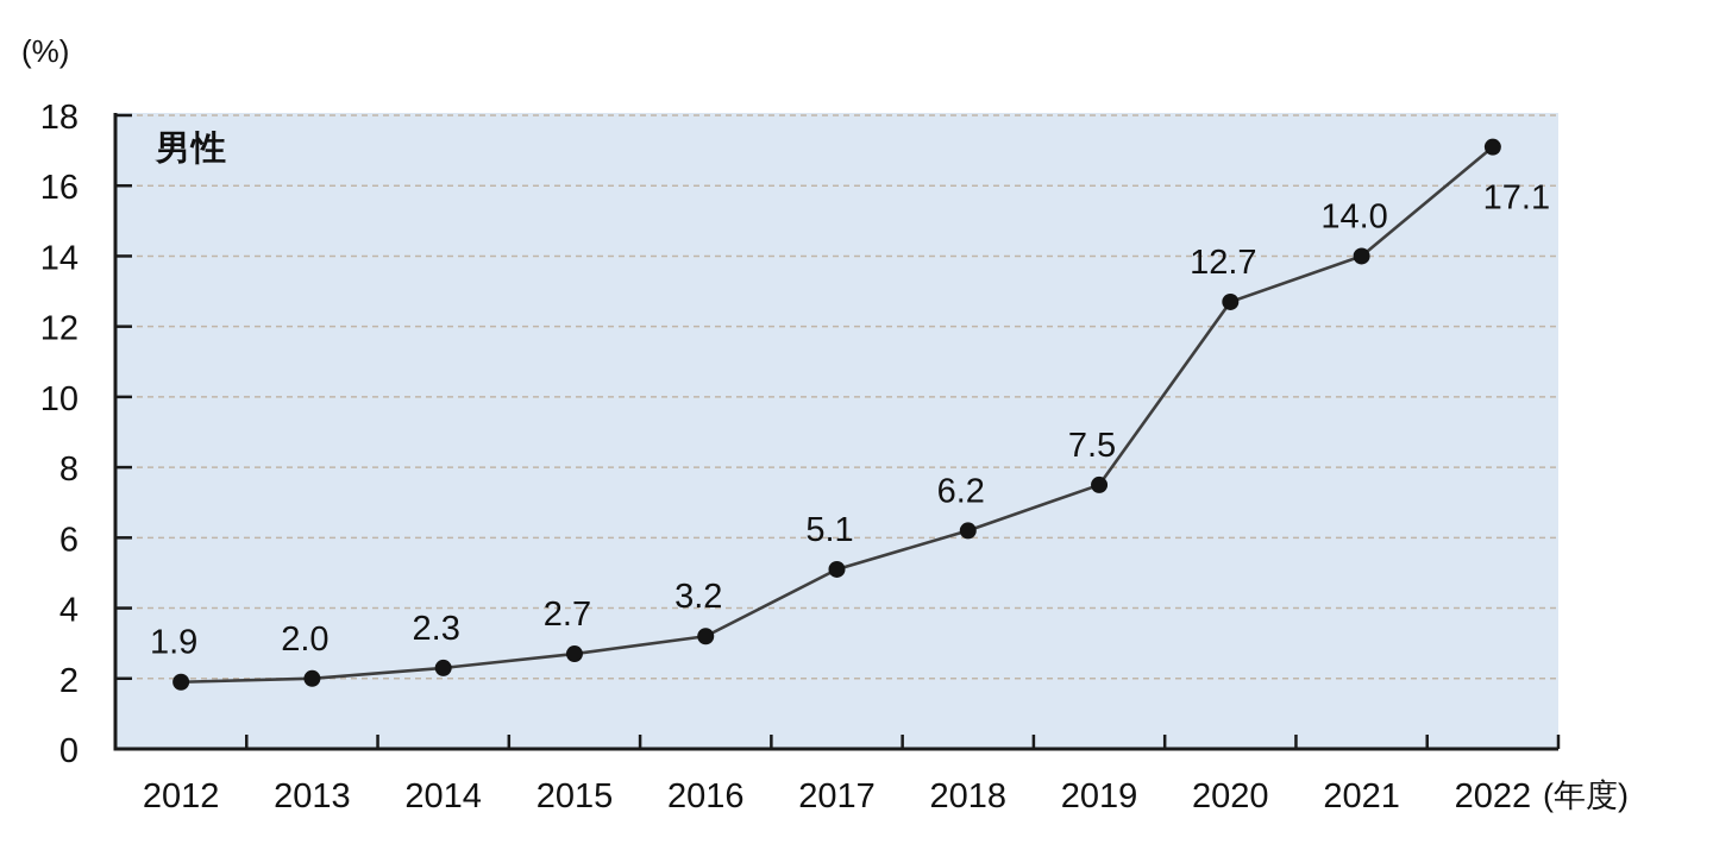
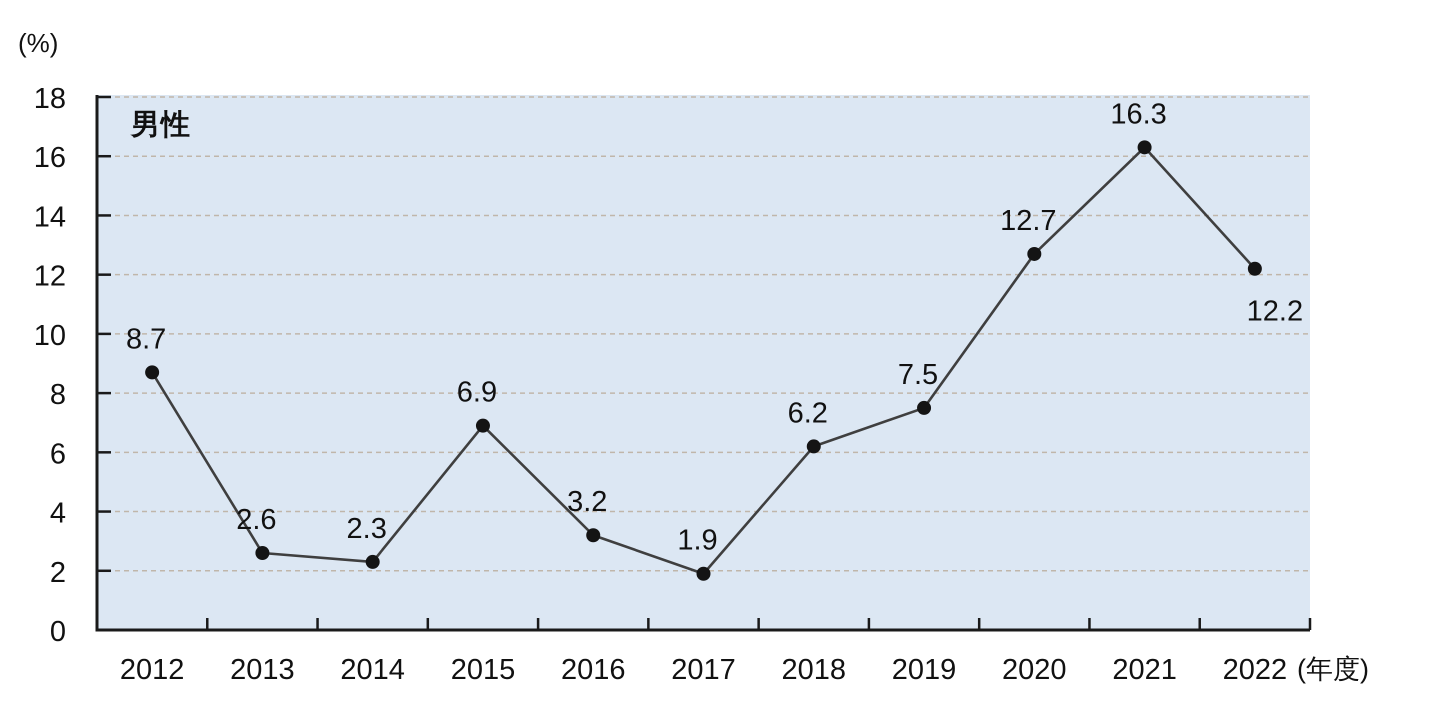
2012: 1.9 -> 8.7
2013: 2.0 -> 2.6
2015: 2.7 -> 6.9
2017: 5.1 -> 1.9
2021: 14.0 -> 16.3
2022: 17.1 -> 12.2
